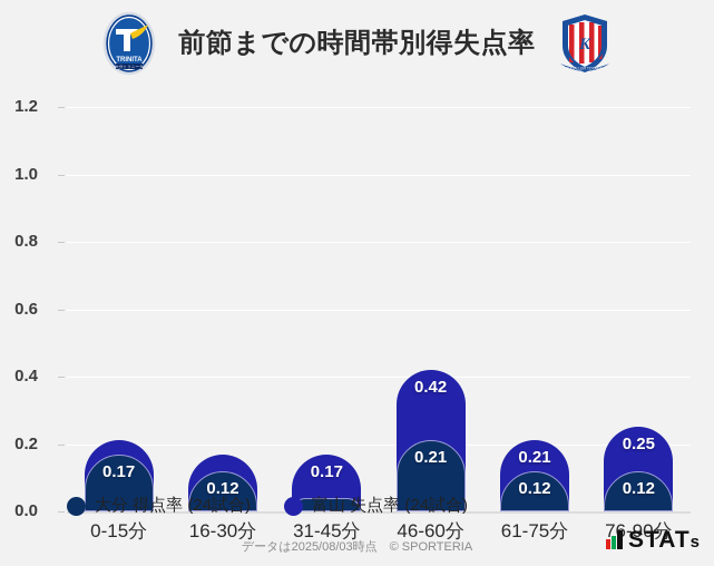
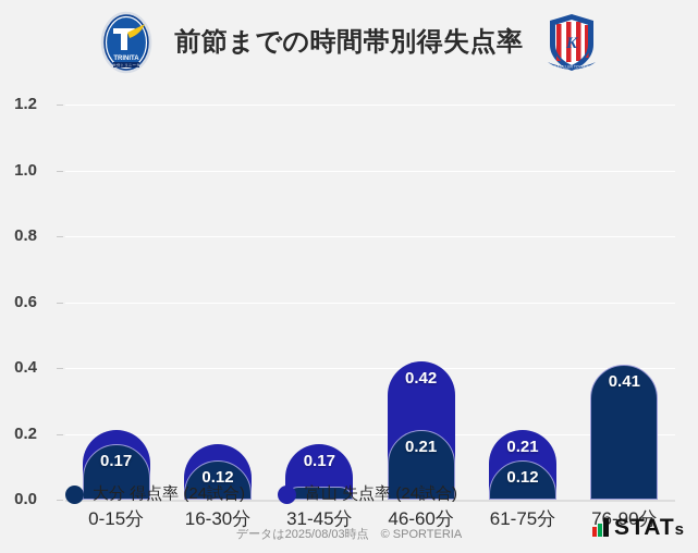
大分 得点率 (24試合)/76-90分: 0.12 -> 0.41
